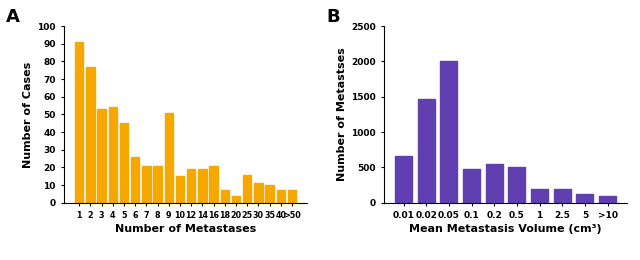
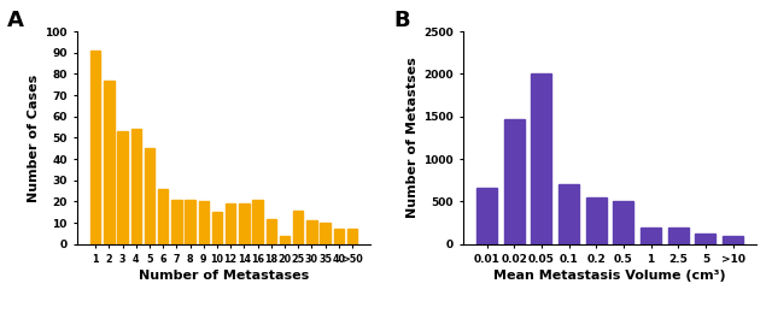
9: 51 -> 20
18: 7 -> 12
0.1: 480 -> 710
